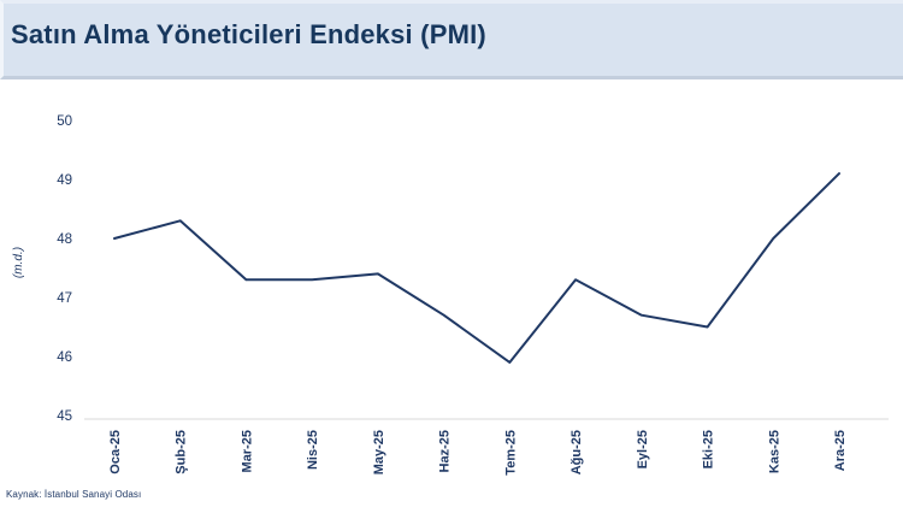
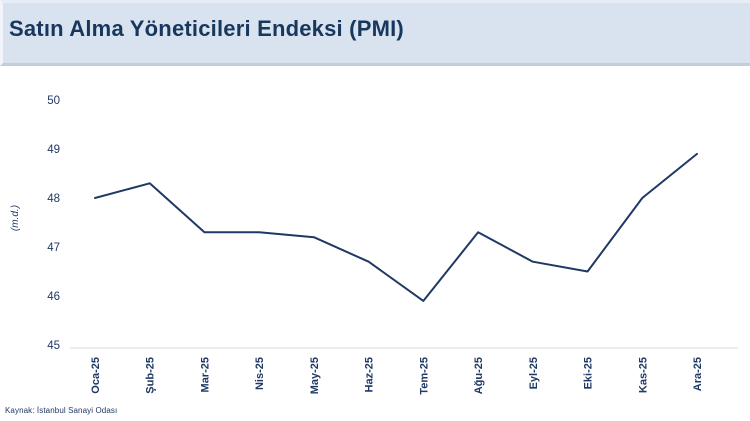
May-25: 47.4 -> 47.2
Ara-25: 49.1 -> 48.9
